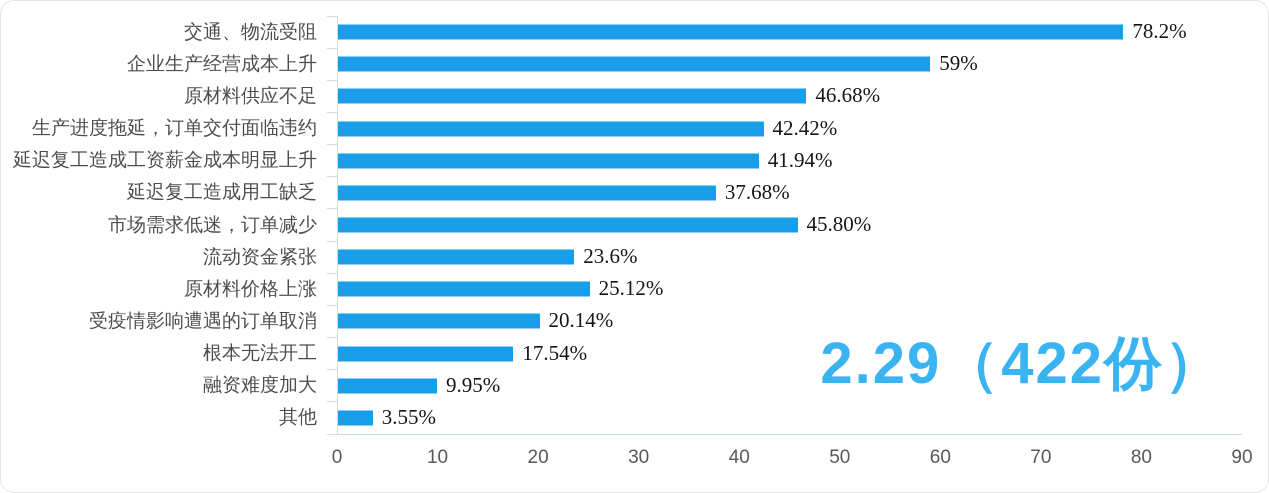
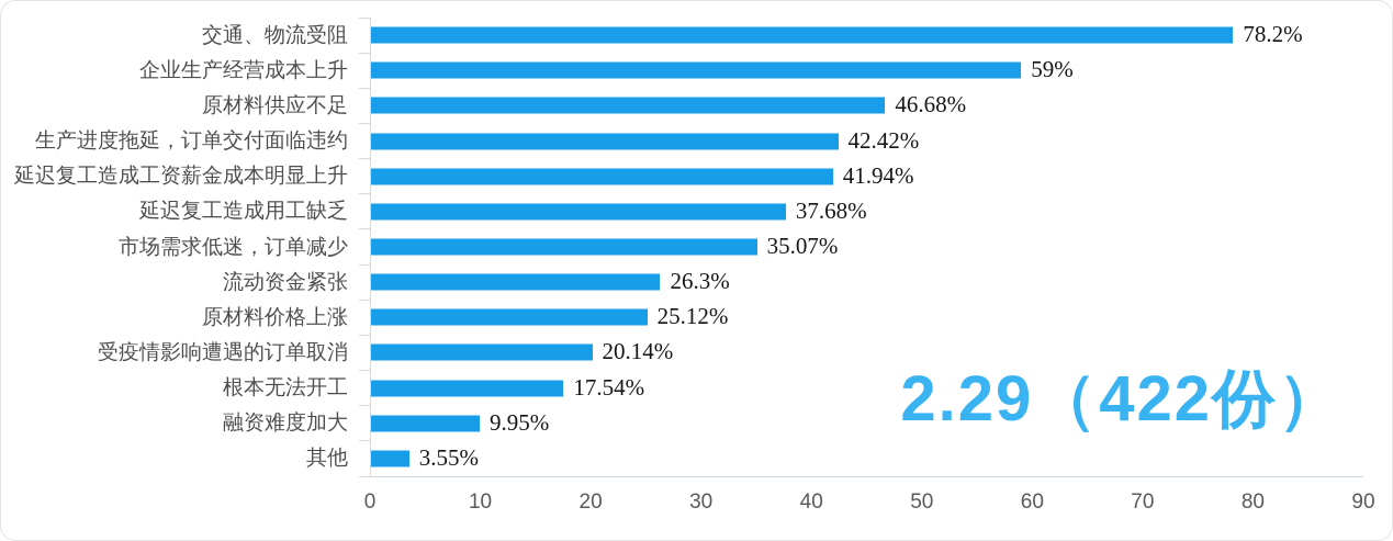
市场需求低迷，订单减少: 45.80% -> 35.07%
流动资金紧张: 23.6% -> 26.3%
